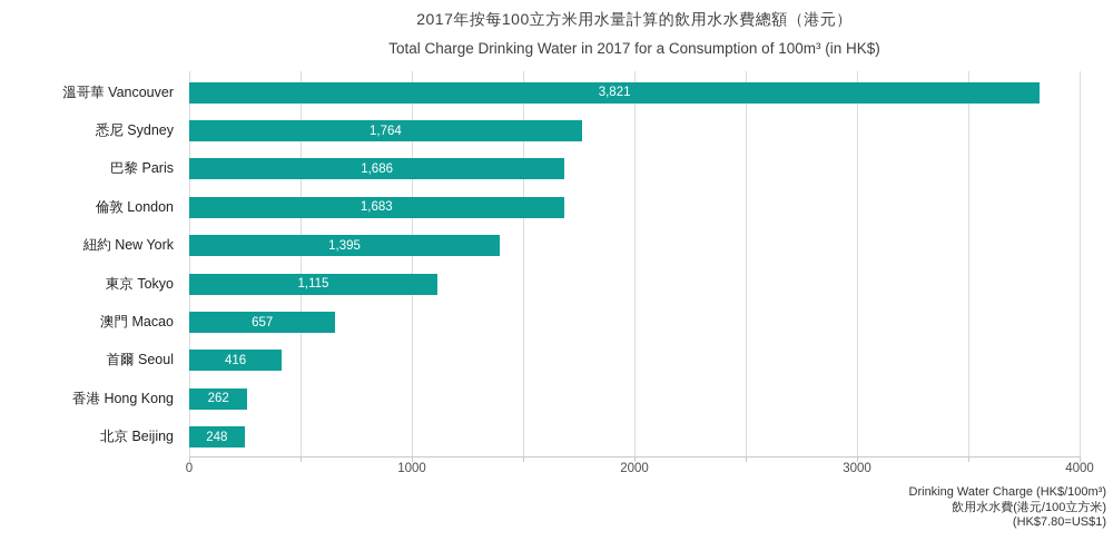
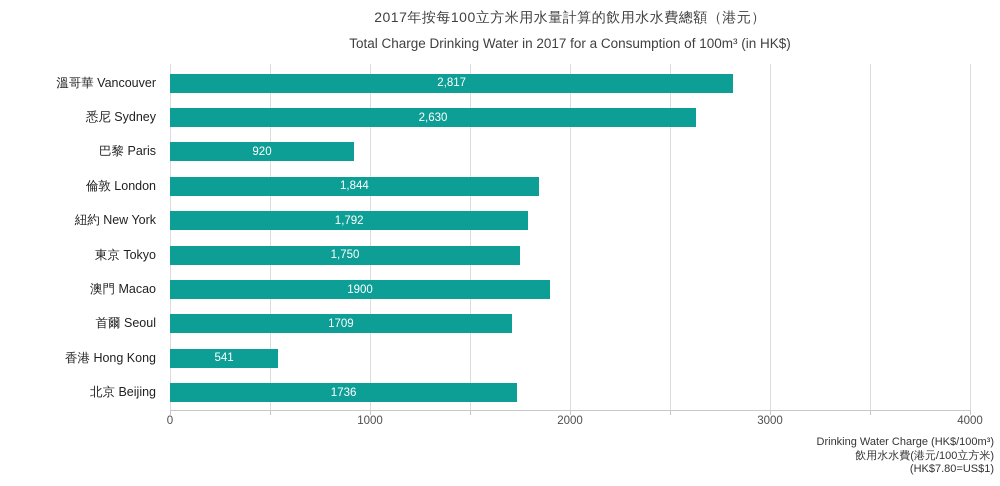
溫哥華 Vancouver: 3,821 -> 2,817
悉尼 Sydney: 1,764 -> 2,630
巴黎 Paris: 1,686 -> 920
倫敦 London: 1,683 -> 1,844
紐約 New York: 1,395 -> 1,792
東京 Tokyo: 1,115 -> 1,750
澳門 Macao: 657 -> 1900
首爾 Seoul: 416 -> 1709
香港 Hong Kong: 262 -> 541
北京 Beijing: 248 -> 1736
